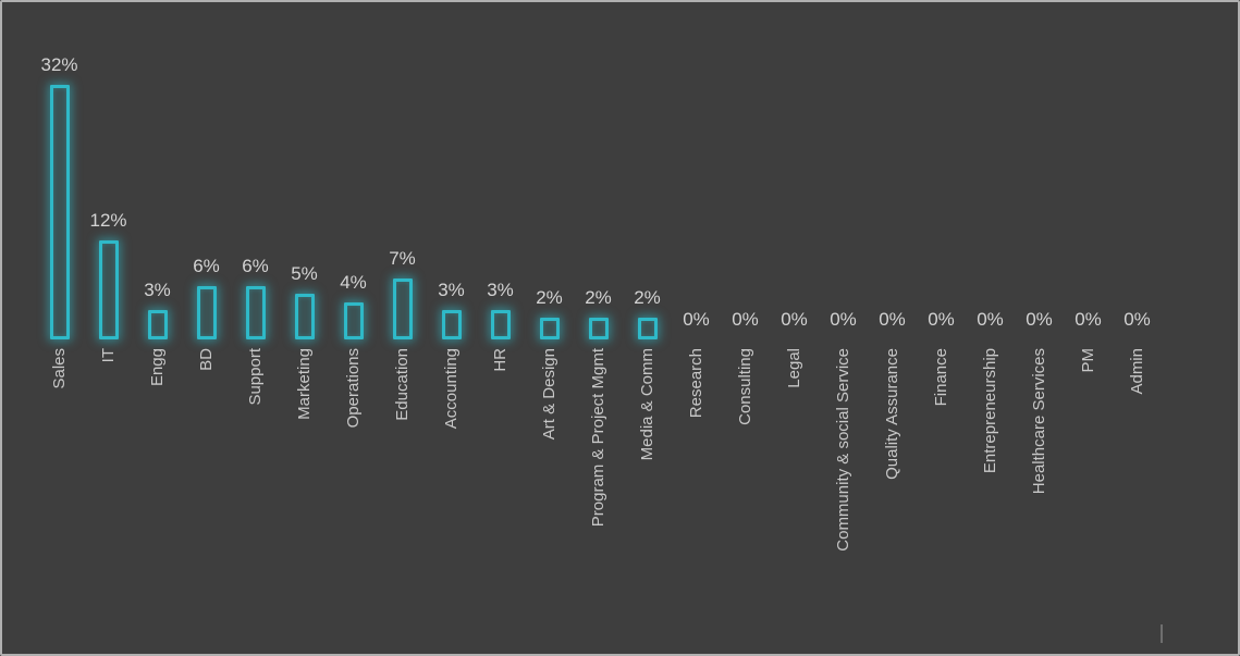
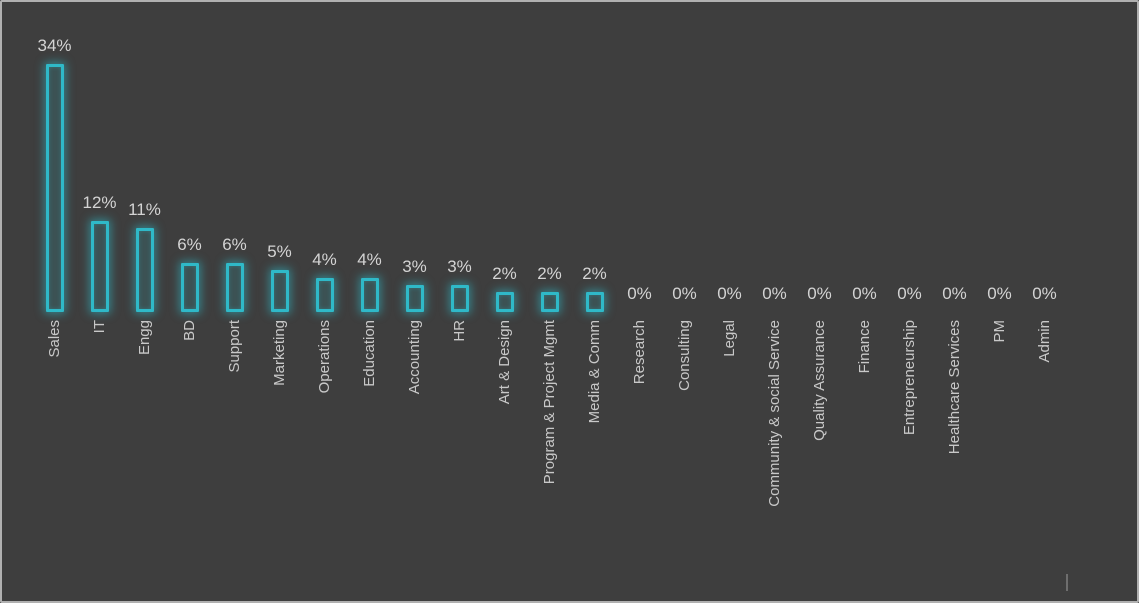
Sales: 32% -> 34%
Engg: 3% -> 11%
Education: 7% -> 4%
